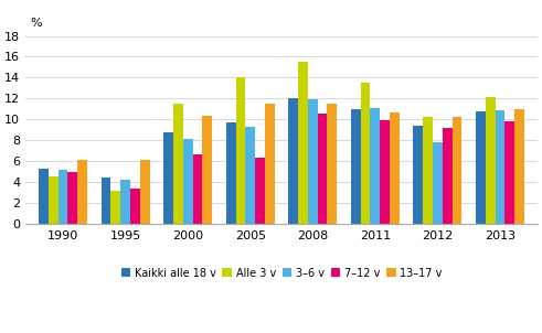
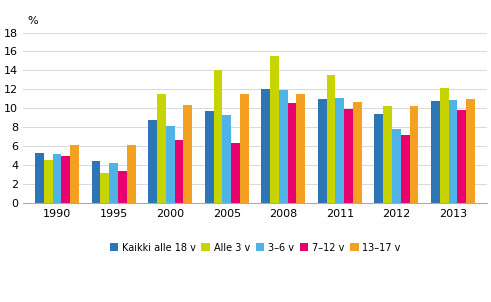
7–12 v/2012: 9.2 -> 7.2
